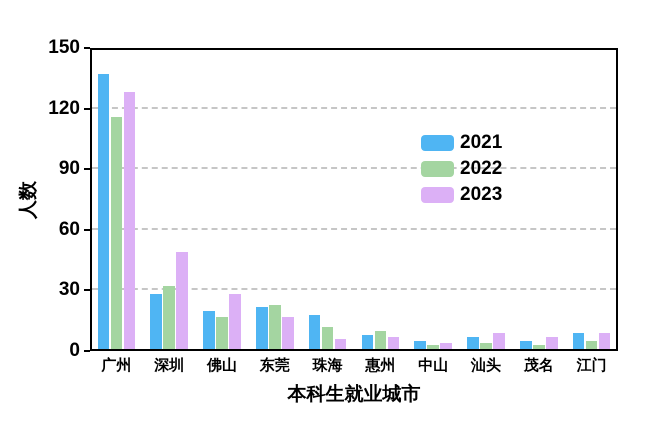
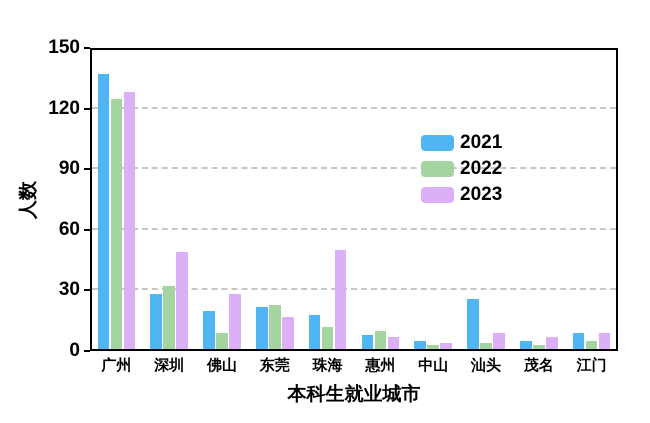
2022/广州: 115 -> 124
2022/佛山: 16 -> 8
2023/珠海: 5 -> 49
2021/汕头: 6 -> 25
